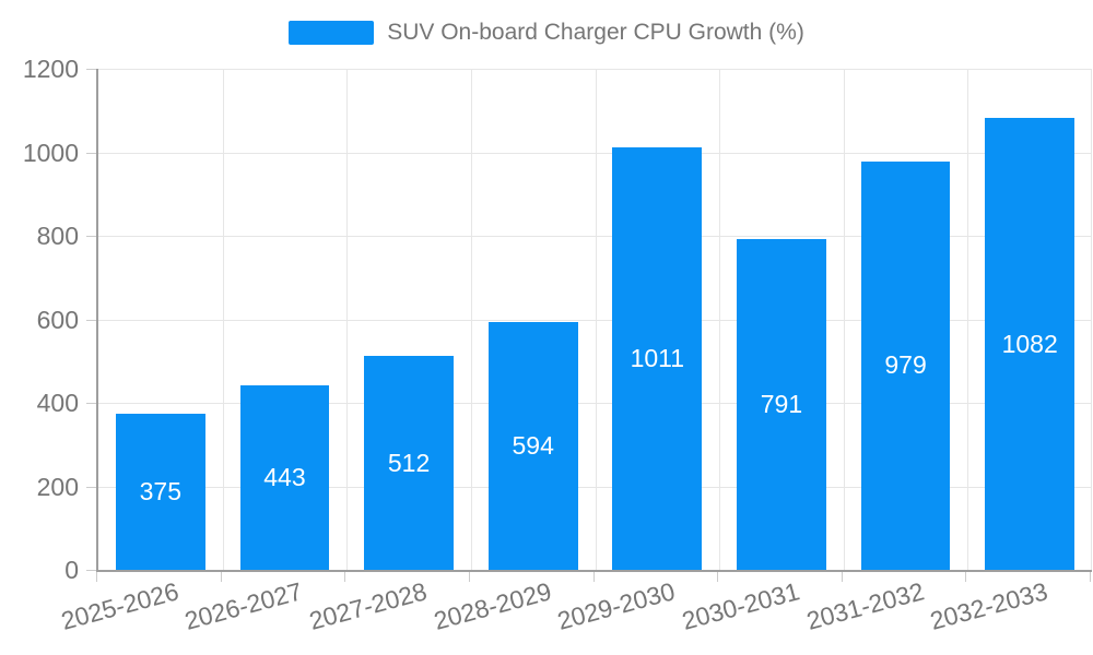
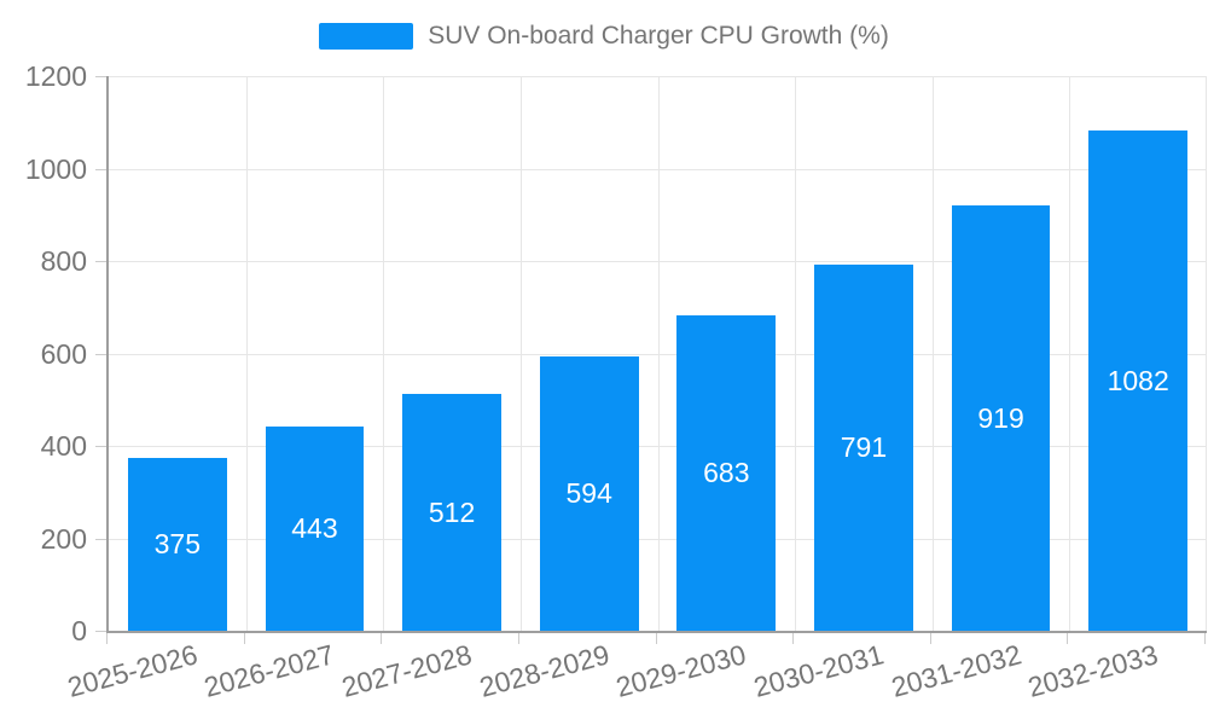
2029-2030: 1011 -> 683
2031-2032: 979 -> 919
